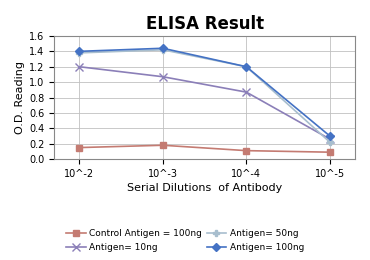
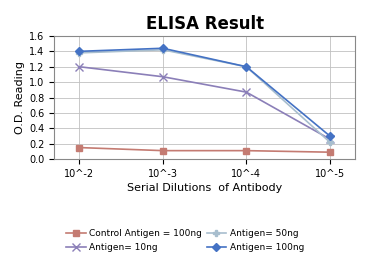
Control Antigen = 100ng/10^-3: 0.18 -> 0.11
